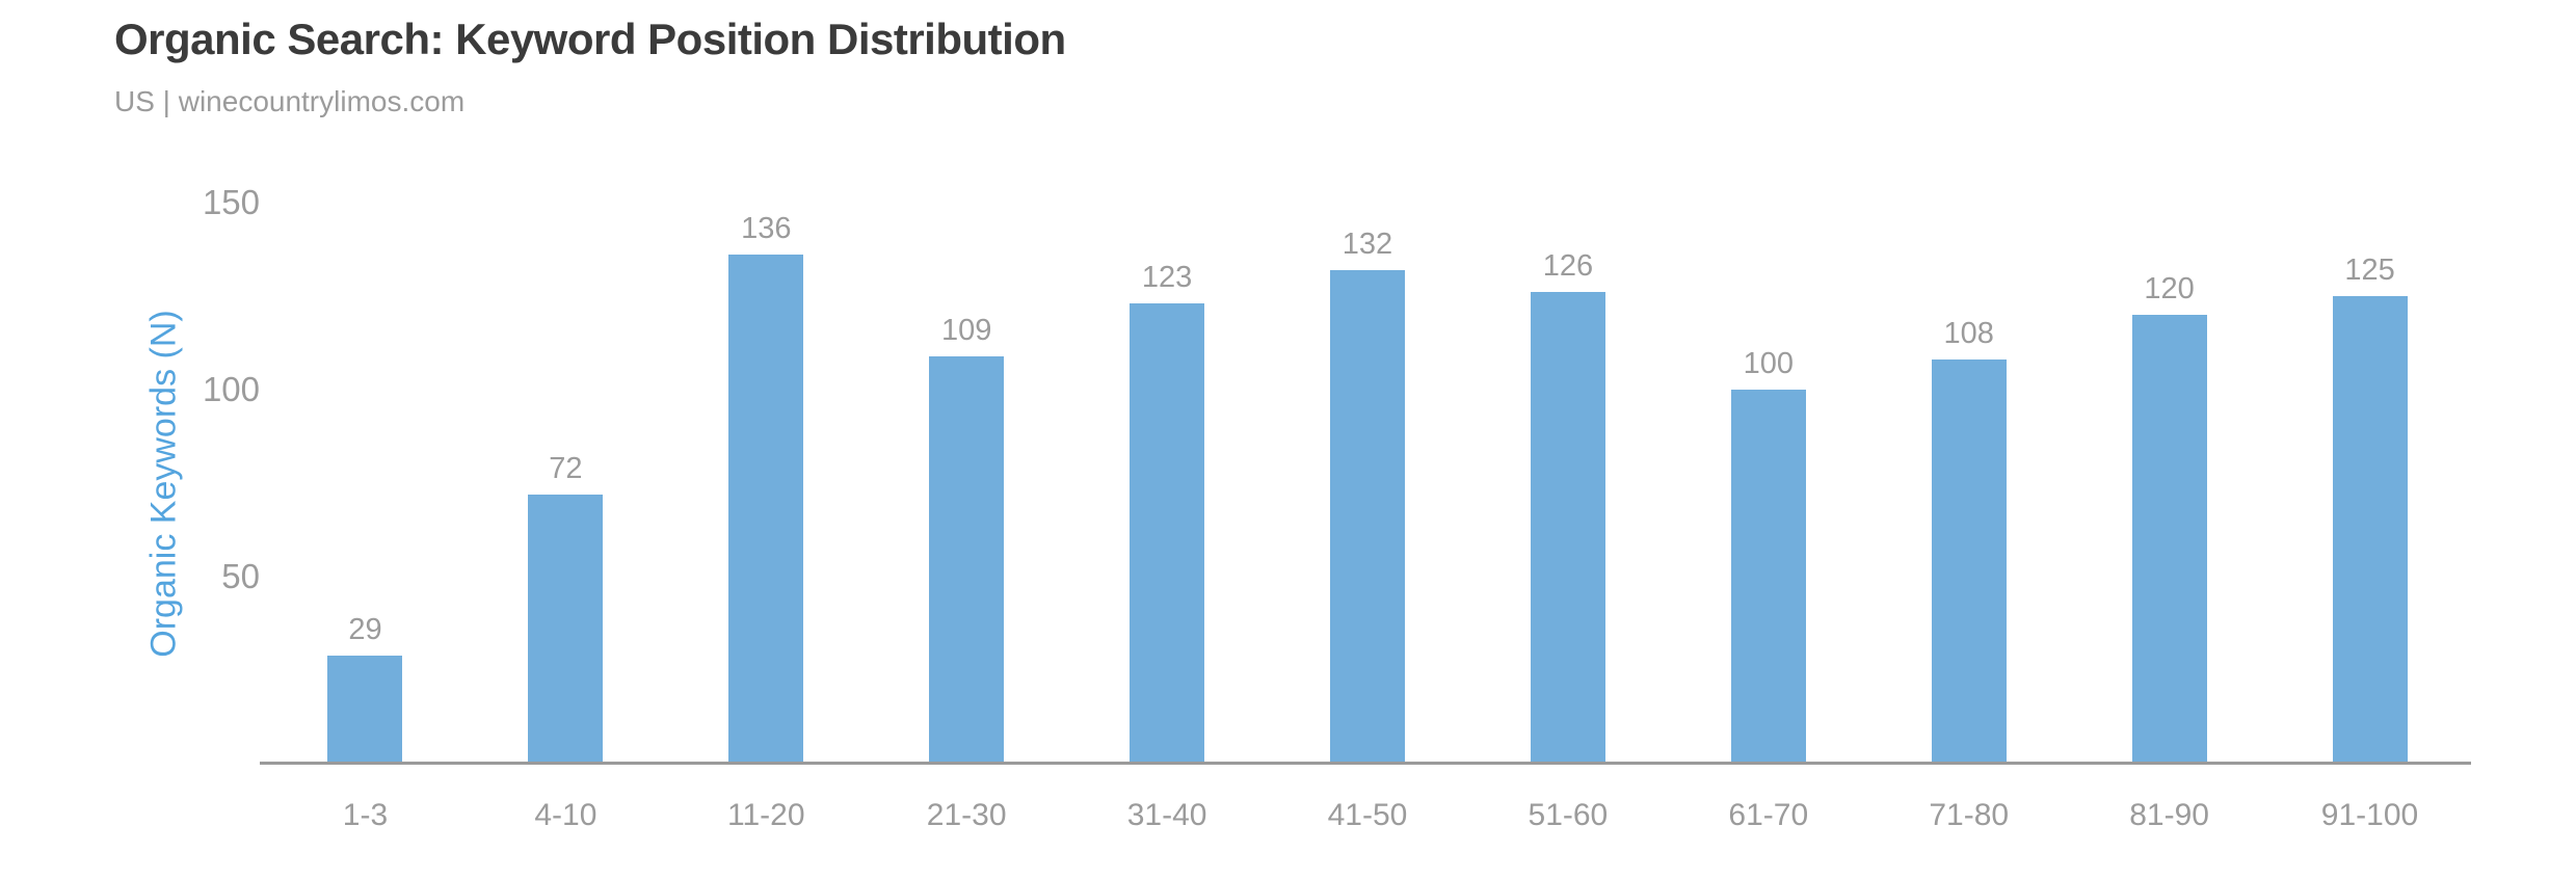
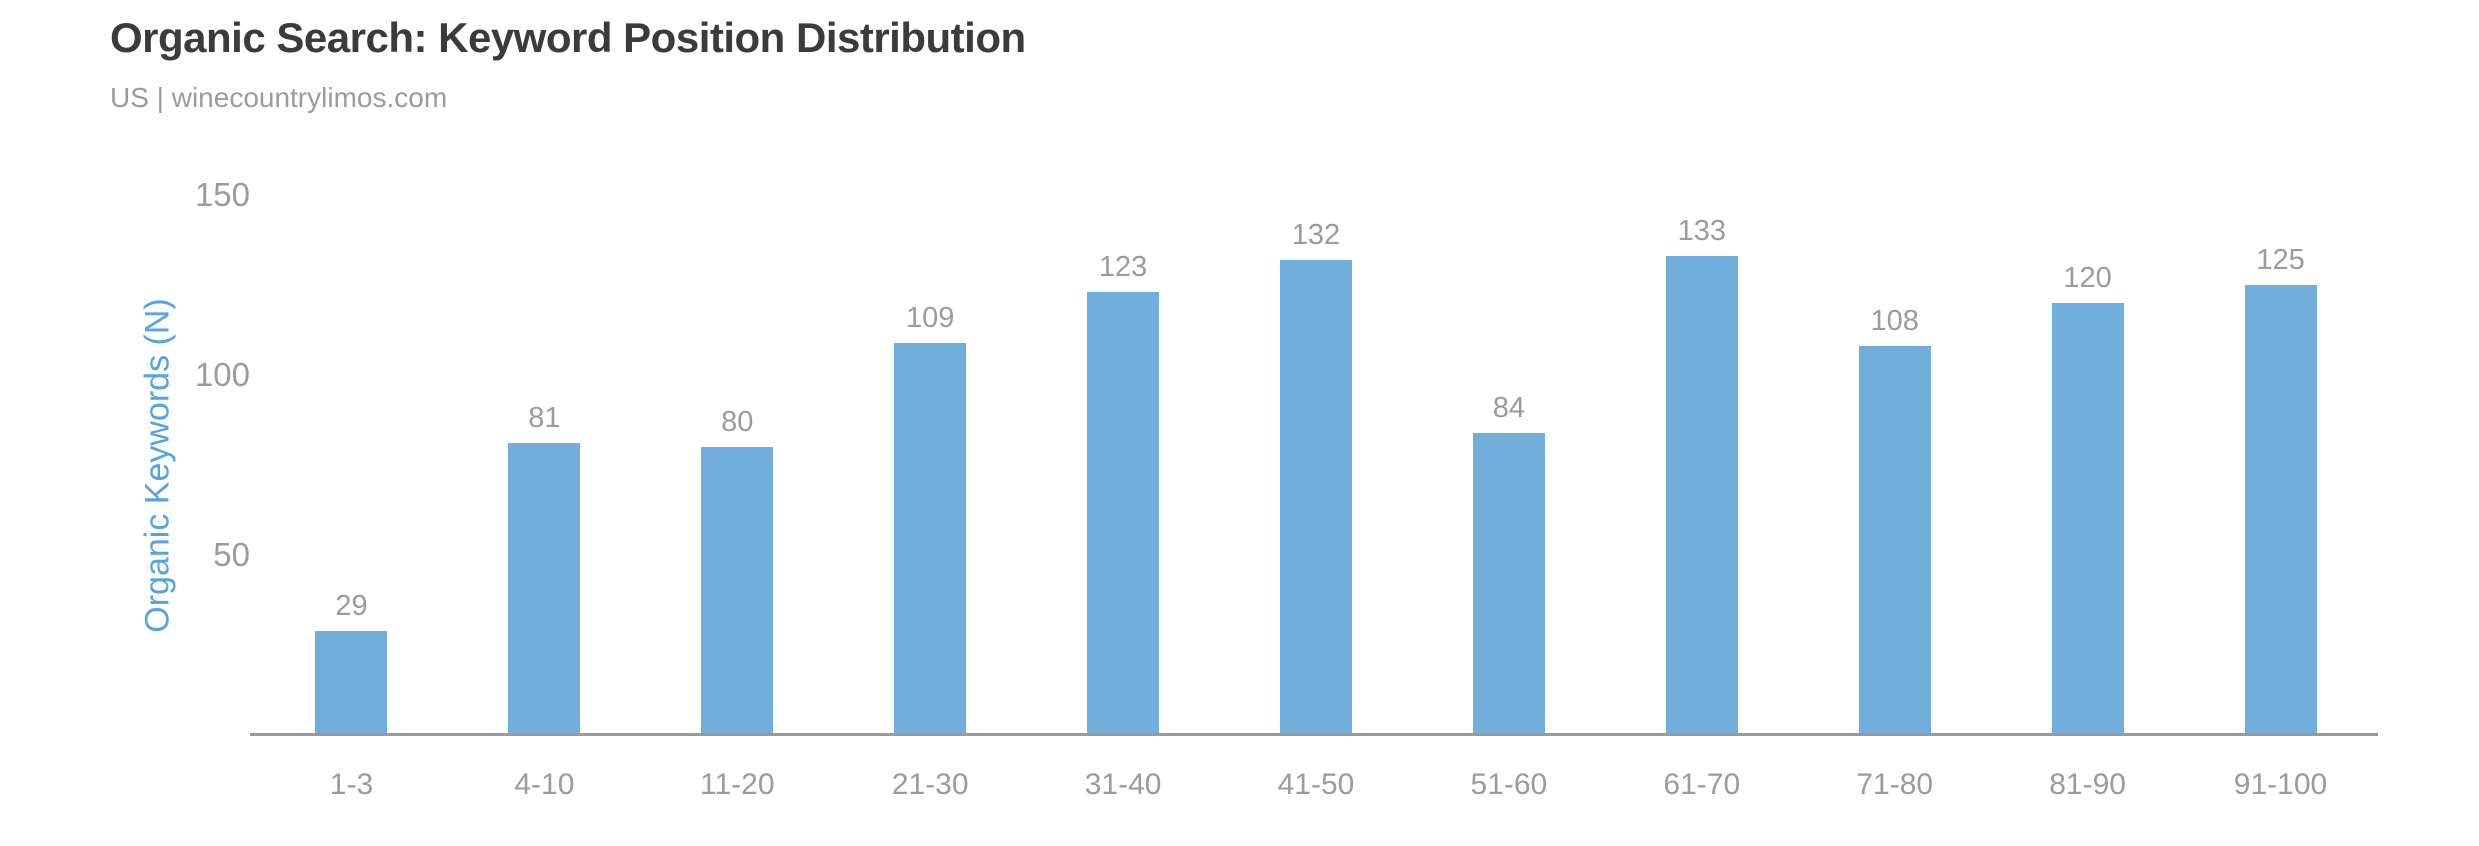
4-10: 72 -> 81
11-20: 136 -> 80
51-60: 126 -> 84
61-70: 100 -> 133
